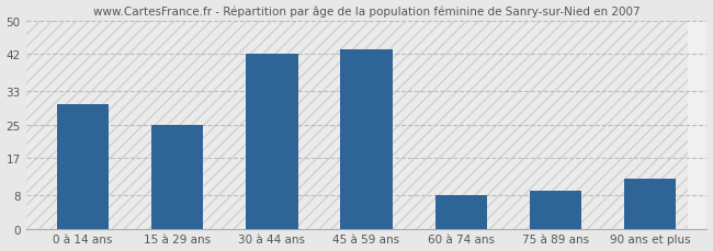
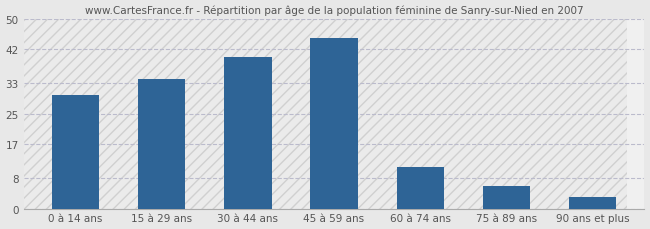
15 à 29 ans: 25 -> 34
30 à 44 ans: 42 -> 40
45 à 59 ans: 43 -> 45
60 à 74 ans: 8 -> 11
75 à 89 ans: 9 -> 6
90 ans et plus: 12 -> 3
